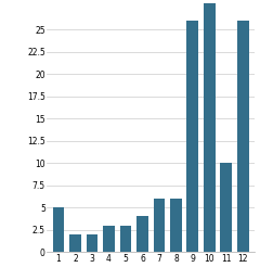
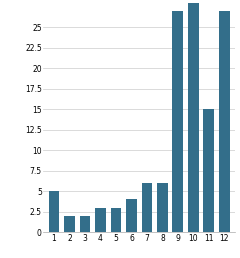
9: 26 -> 27
11: 10 -> 15
12: 26 -> 27
